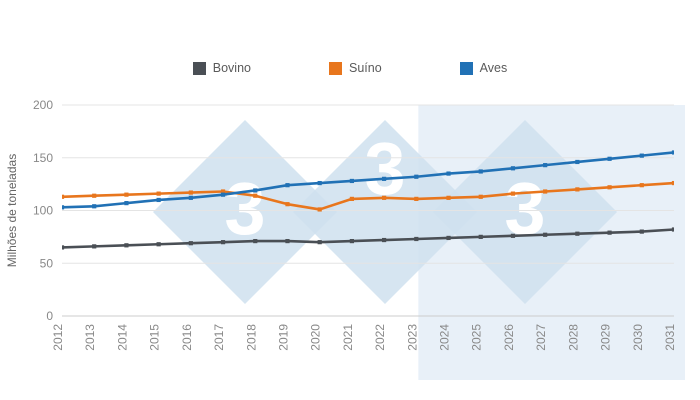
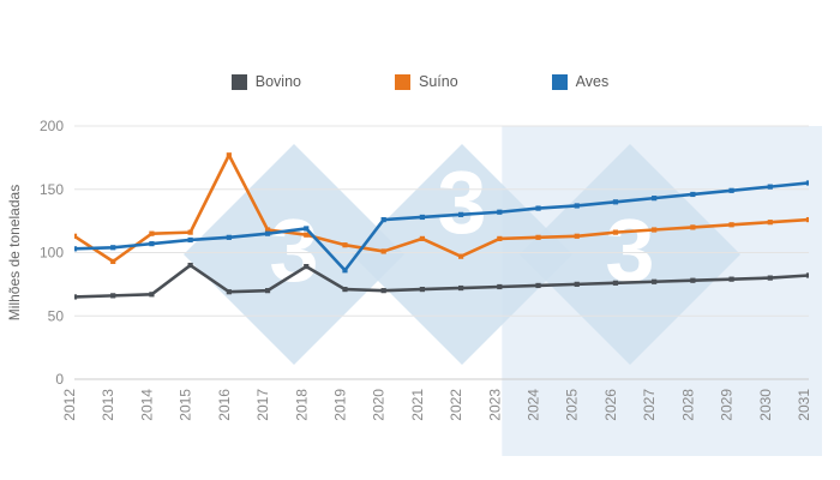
Suíno/2013: 114 -> 93
Bovino/2015: 68 -> 90
Suíno/2016: 117 -> 177
Bovino/2018: 71 -> 89
Aves/2019: 124 -> 86
Suíno/2022: 112 -> 97
